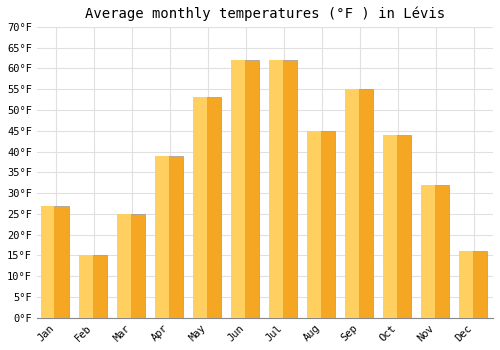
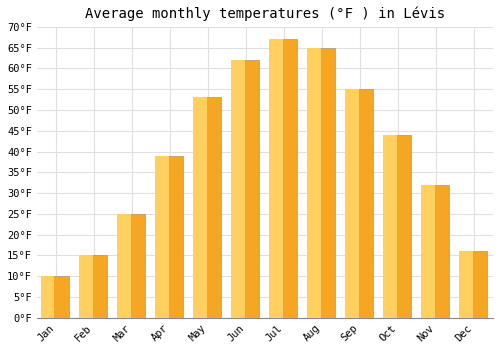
Jan: 27°F -> 10°F
Jul: 62°F -> 67°F
Aug: 45°F -> 65°F
